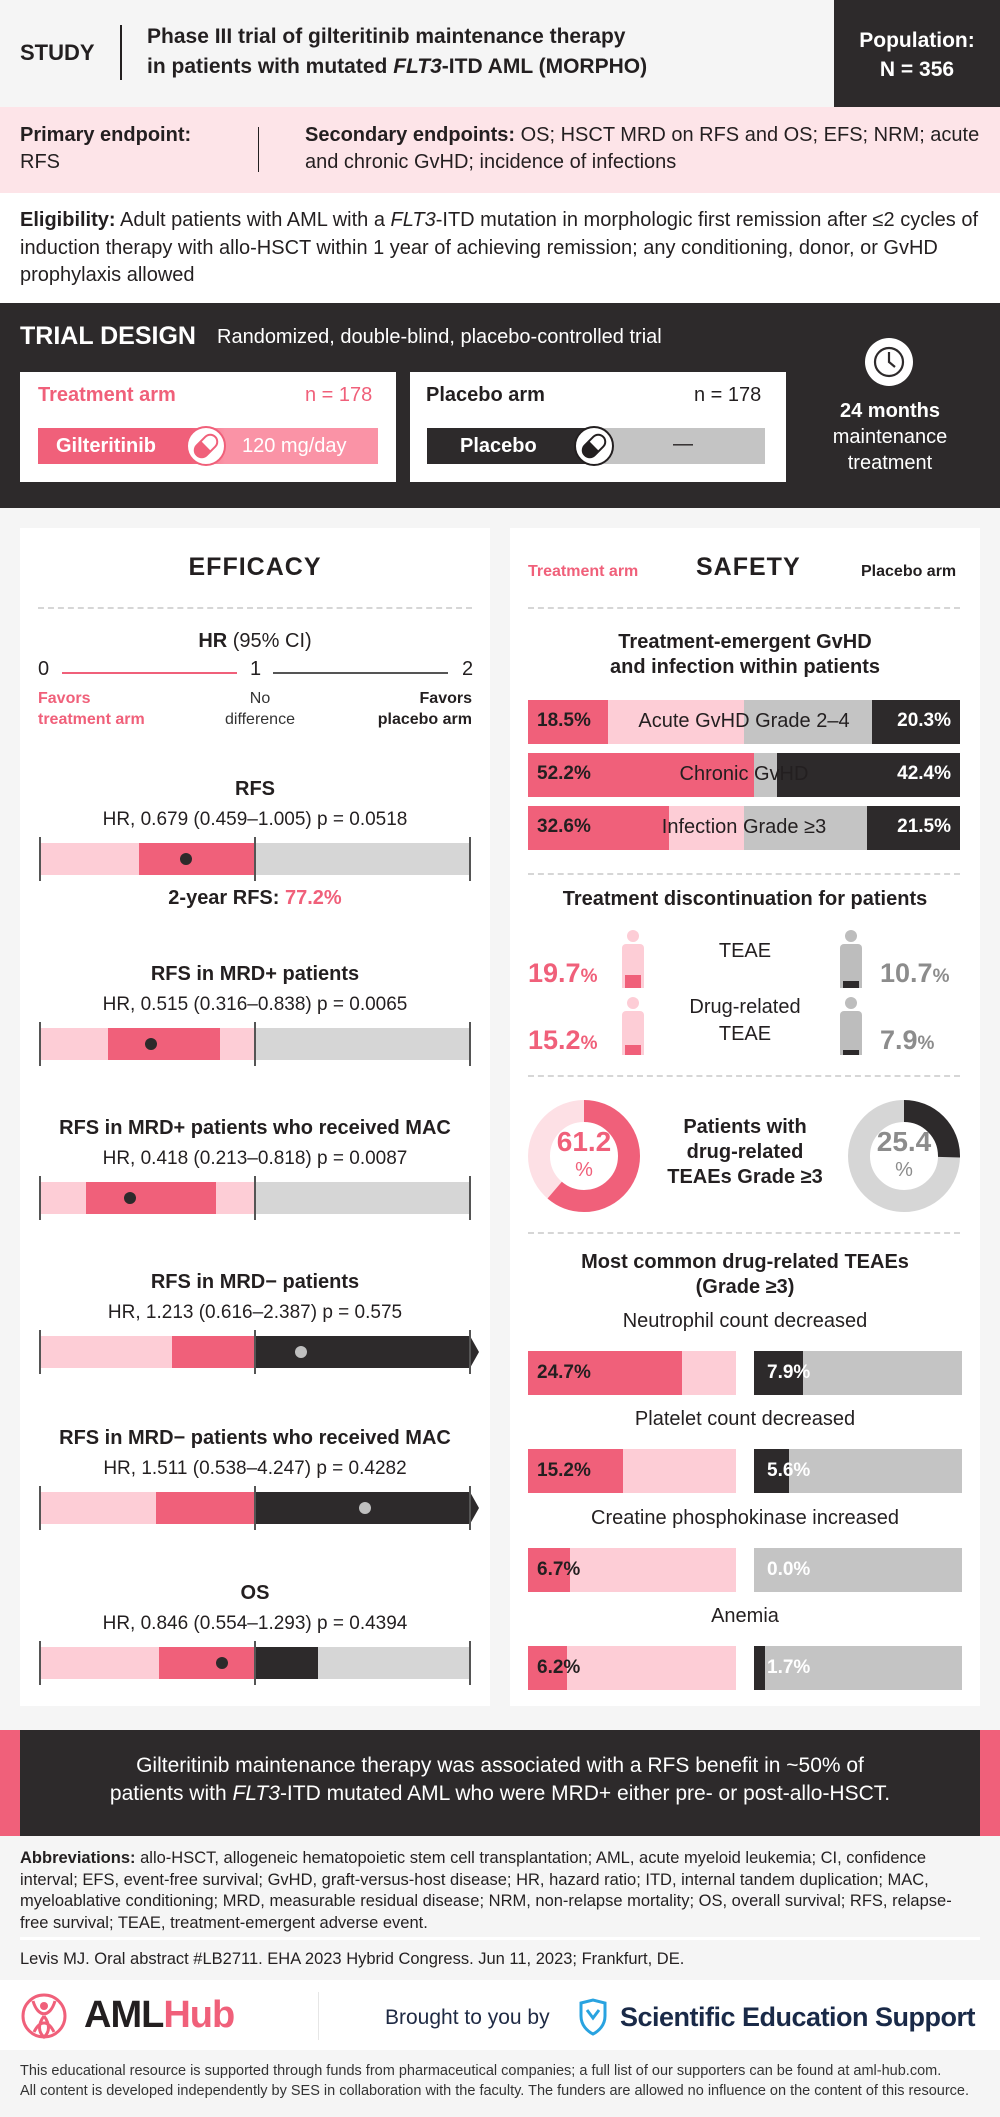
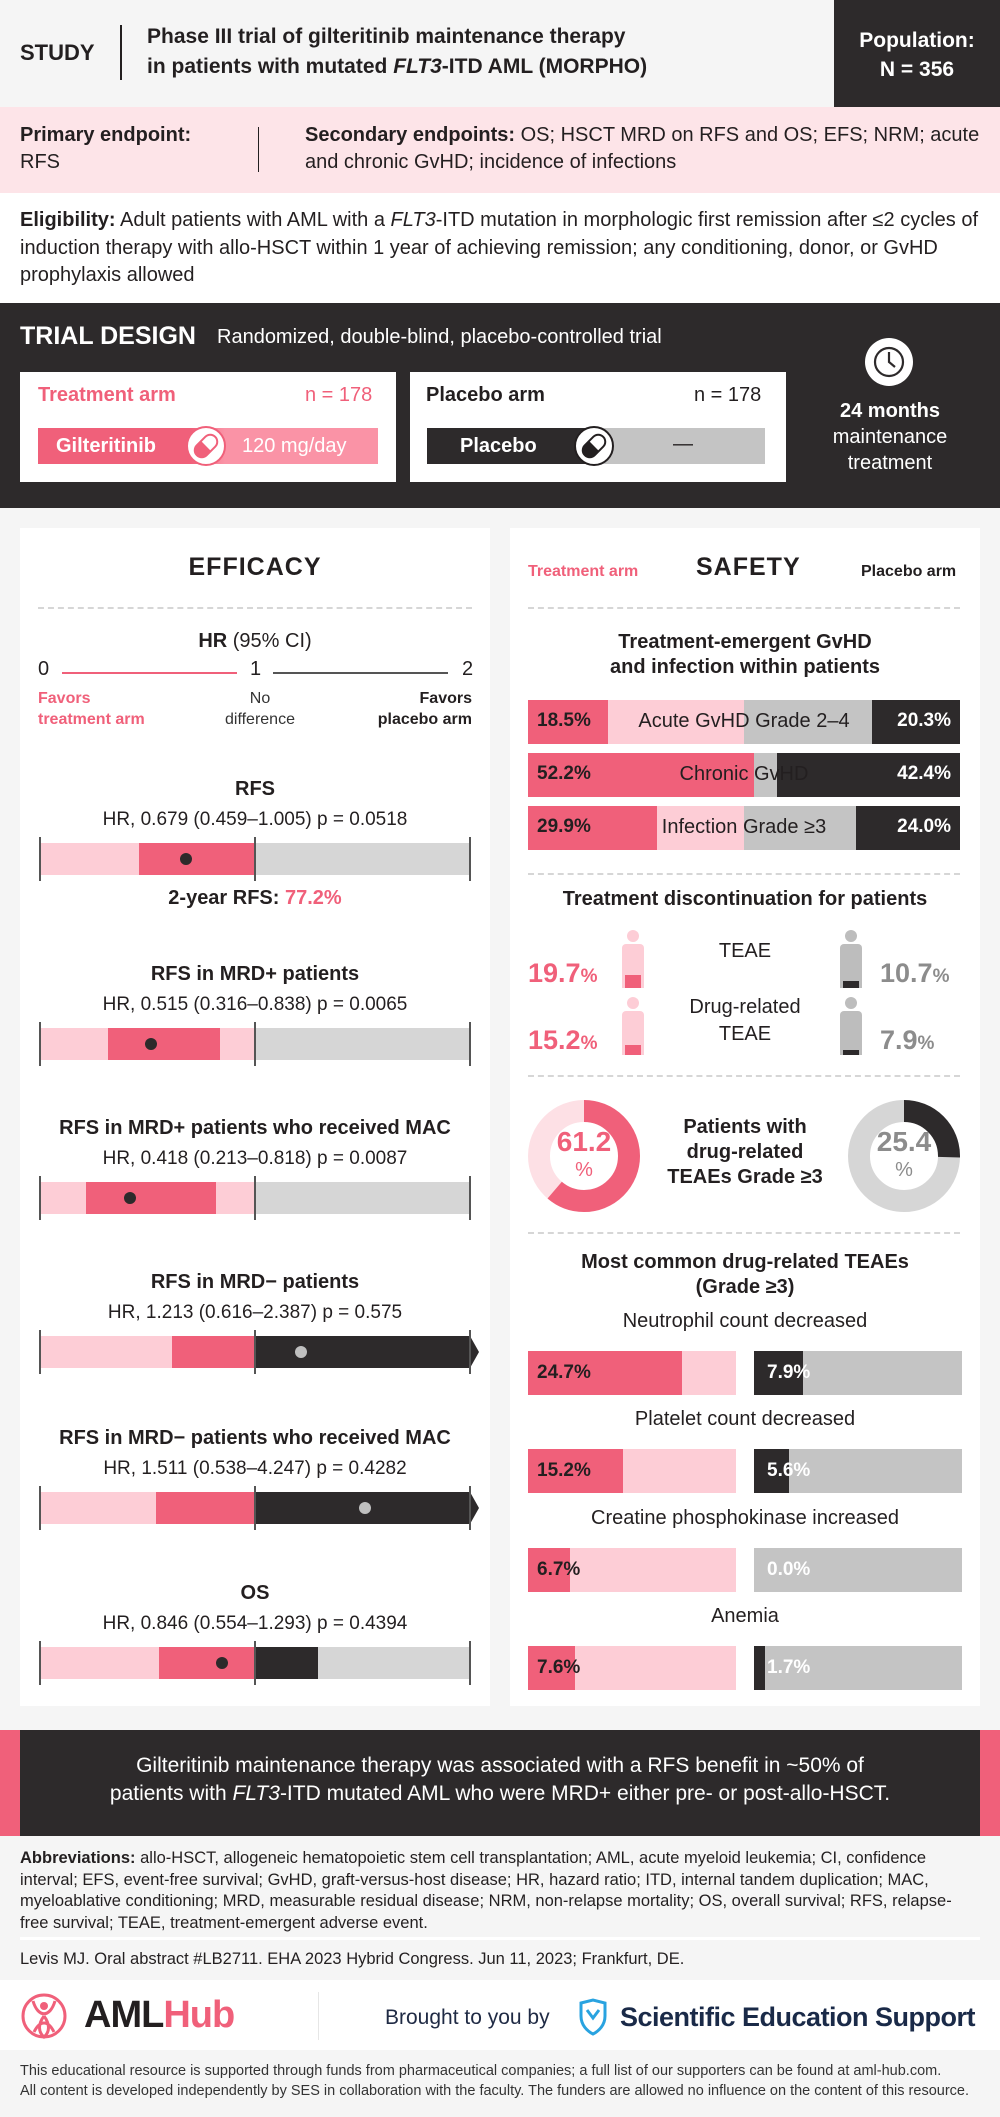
Treatment-emergent GvHD and infection within patients/Treatment arm/Infection Grade ≥3: 32.6% -> 29.9%
Treatment-emergent GvHD and infection within patients/Placebo arm/Infection Grade ≥3: 21.5% -> 24.0%
Most common drug-related TEAEs (Grade ≥3)/Treatment arm/Anemia: 6.2% -> 7.6%
